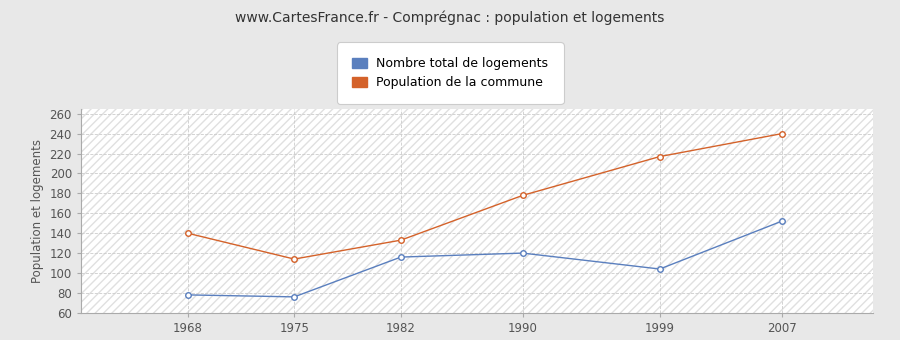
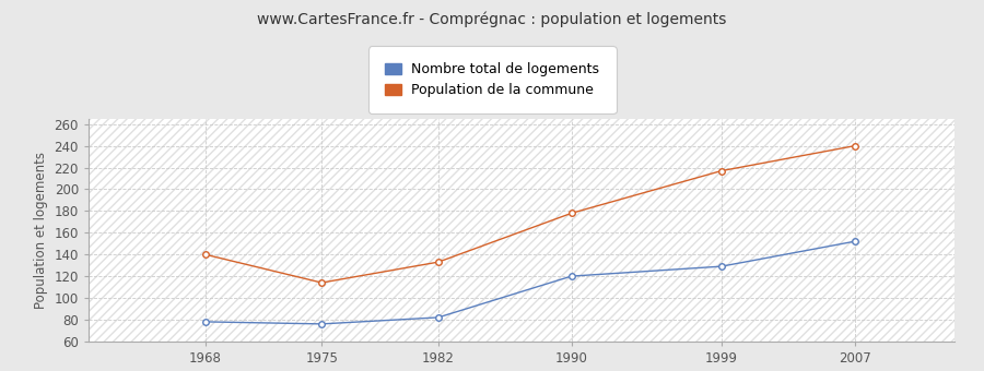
Nombre total de logements/1982: 116 -> 82
Nombre total de logements/1999: 104 -> 129
